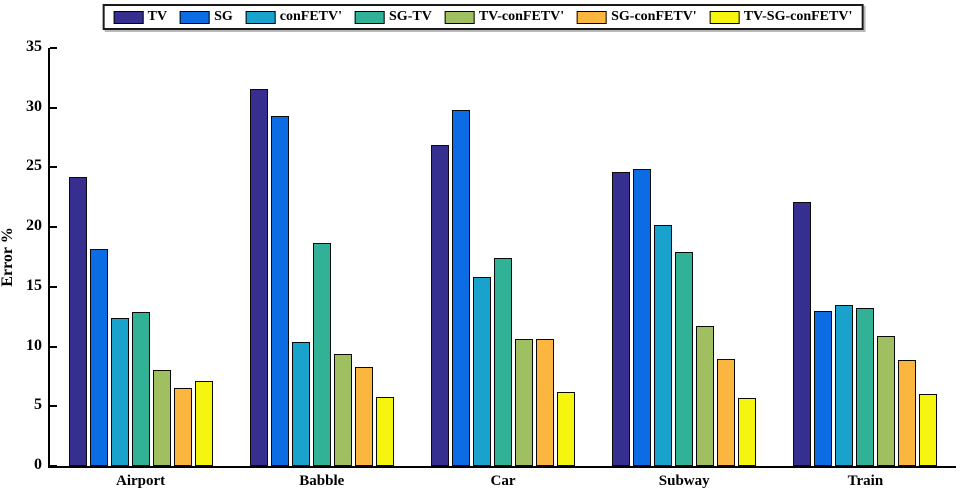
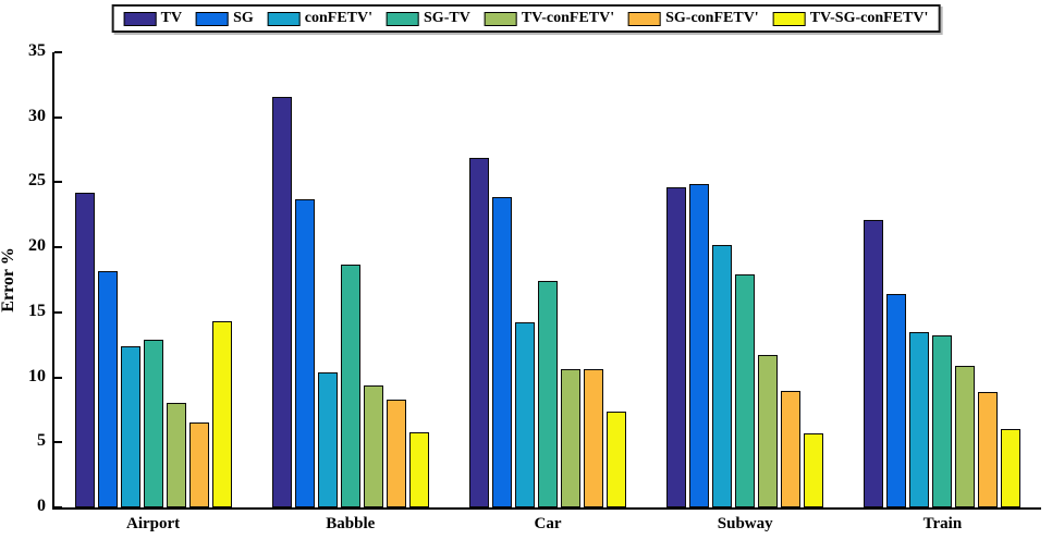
TV-SG-conFETV'/Airport: 7.1 -> 14.3
SG/Babble: 29.3 -> 23.7
SG/Car: 29.8 -> 23.9
conFETV'/Car: 15.8 -> 14.2
TV-SG-conFETV'/Car: 6.2 -> 7.4
SG/Train: 13.0 -> 16.4
